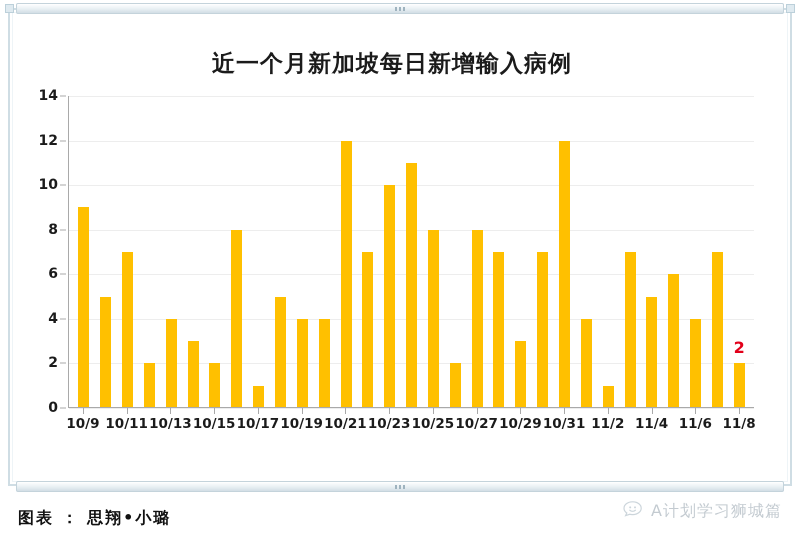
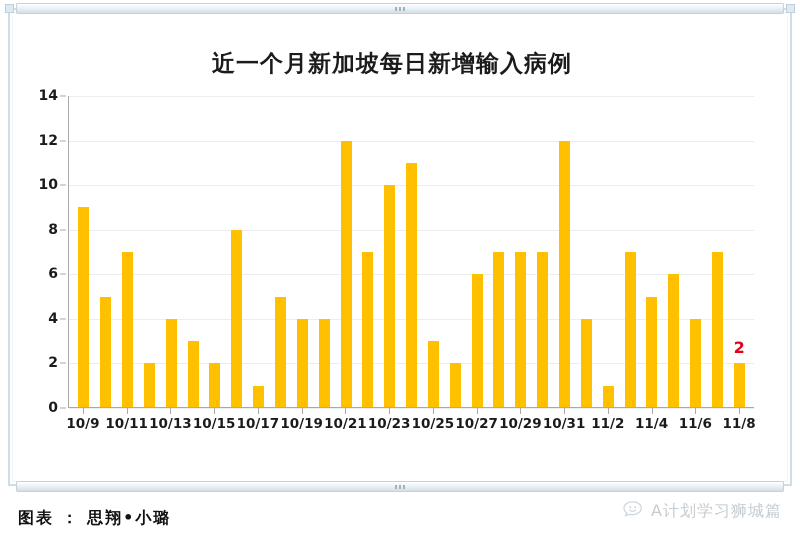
10/25: 8 -> 3
10/27: 8 -> 6
10/29: 3 -> 7
